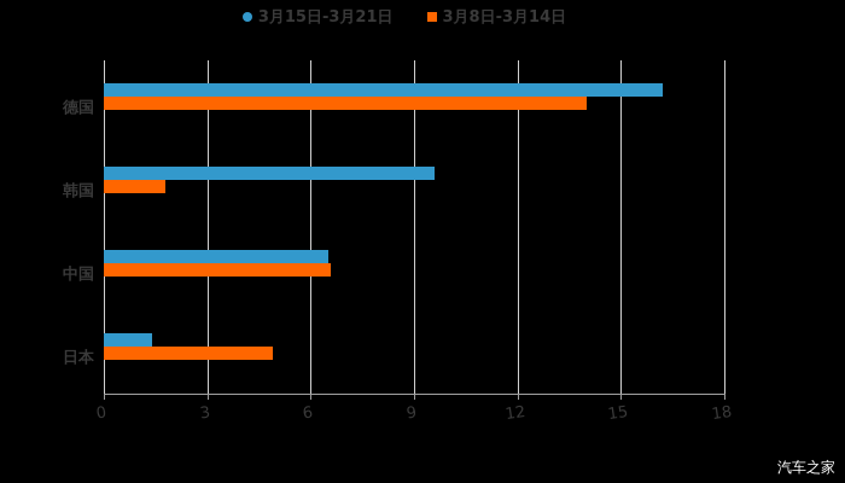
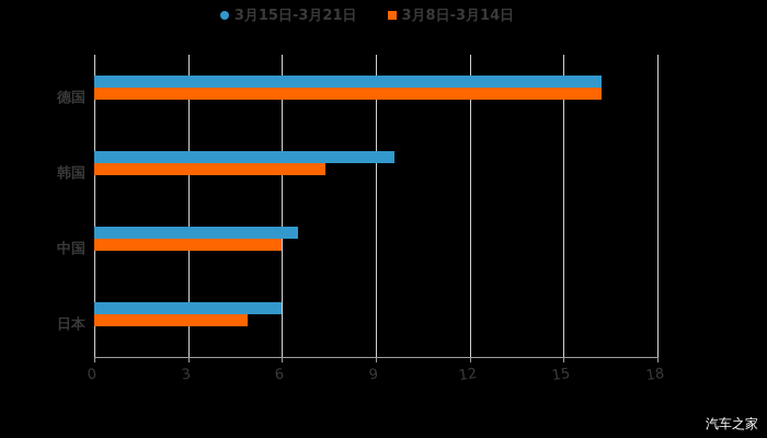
3月8日-3月14日/德国: 14.0 -> 16.2
3月8日-3月14日/韩国: 1.8 -> 7.4
3月8日-3月14日/中国: 6.6 -> 6.0
3月15日-3月21日/日本: 1.4 -> 6.0
